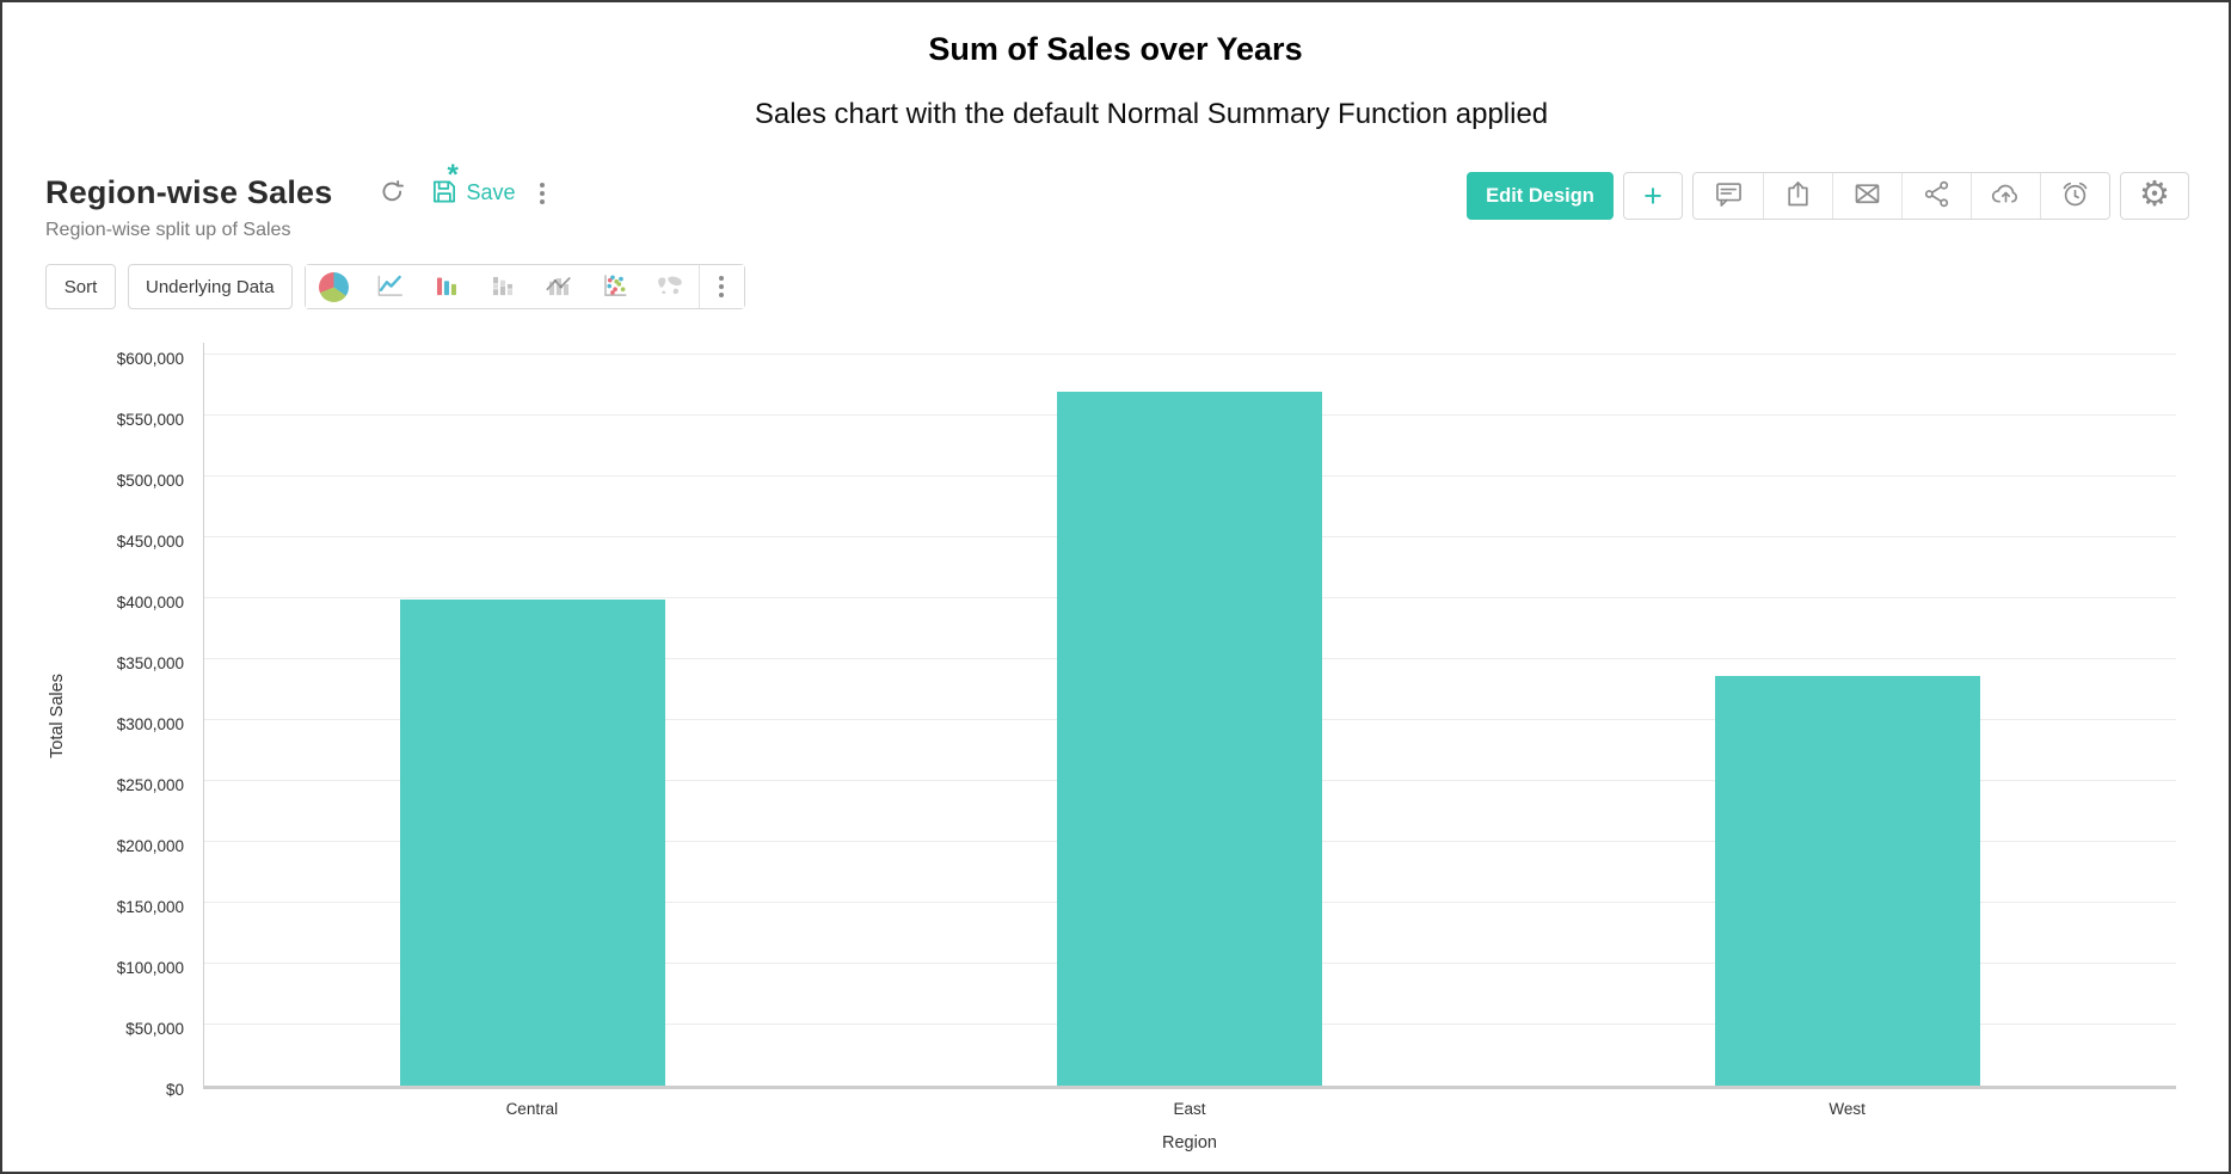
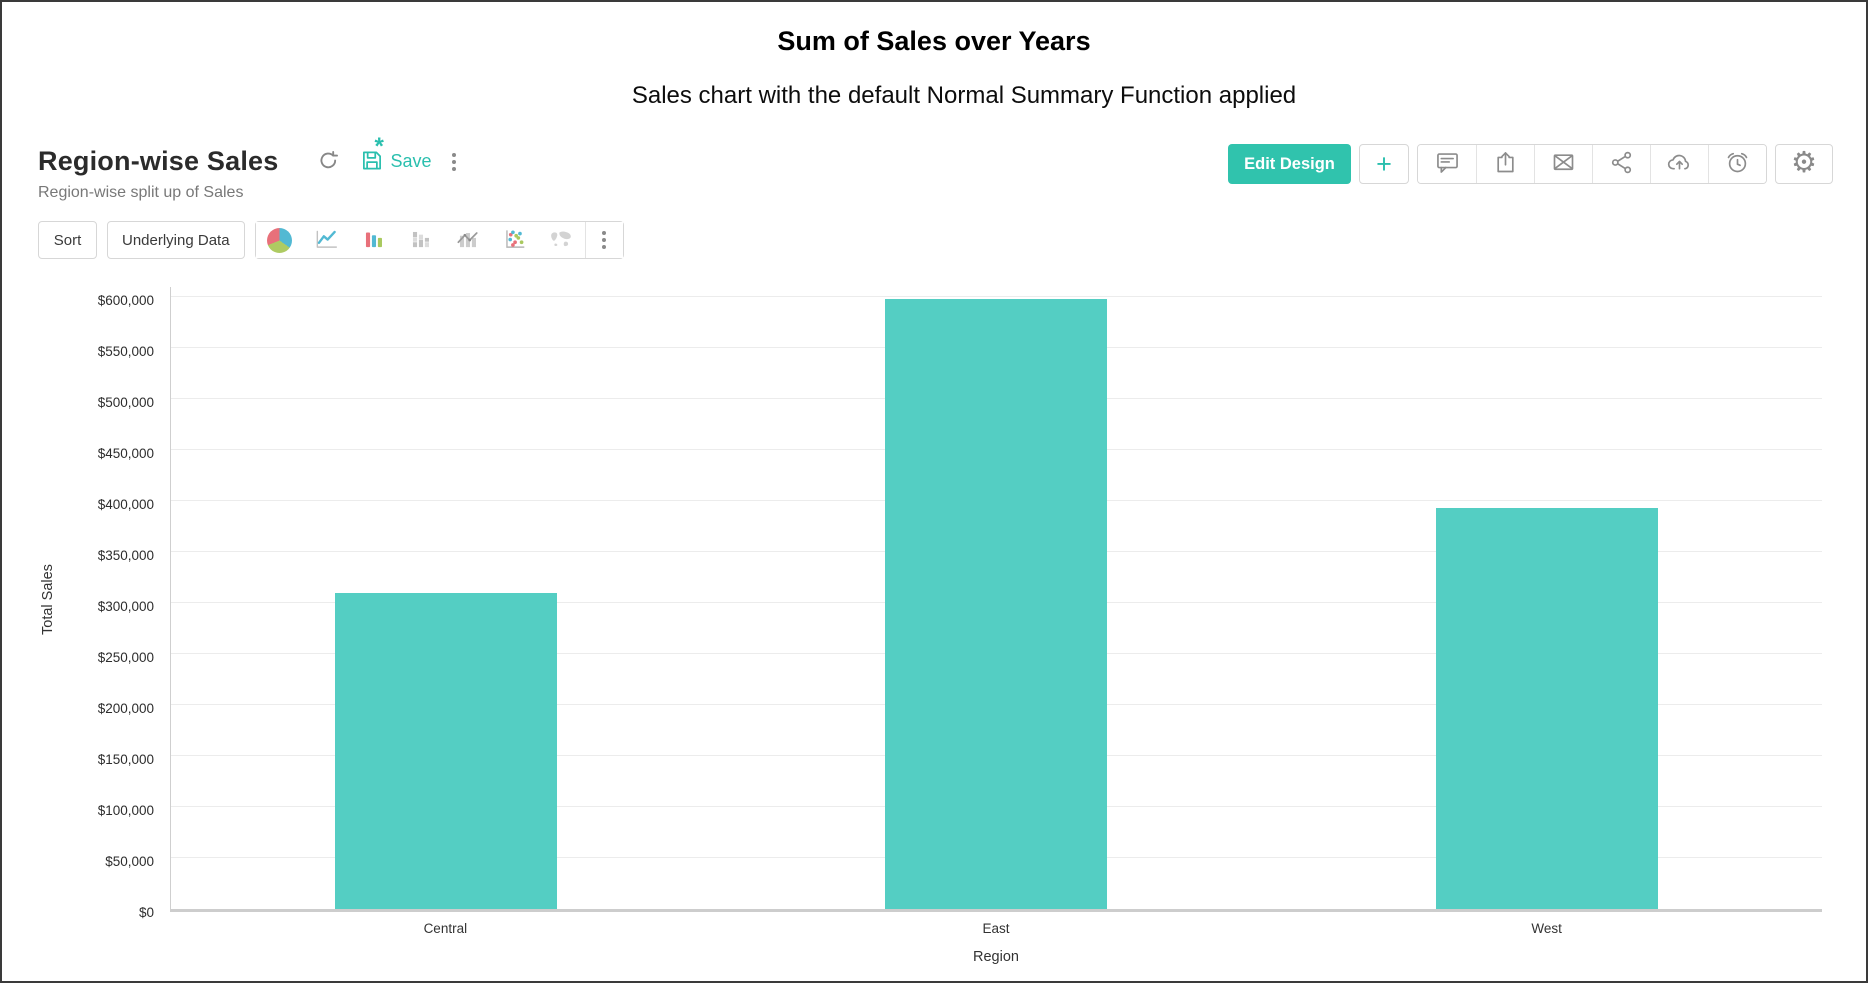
Central: $399000 -> $310000
East: $570000 -> $598000
West: $336000 -> $393000
